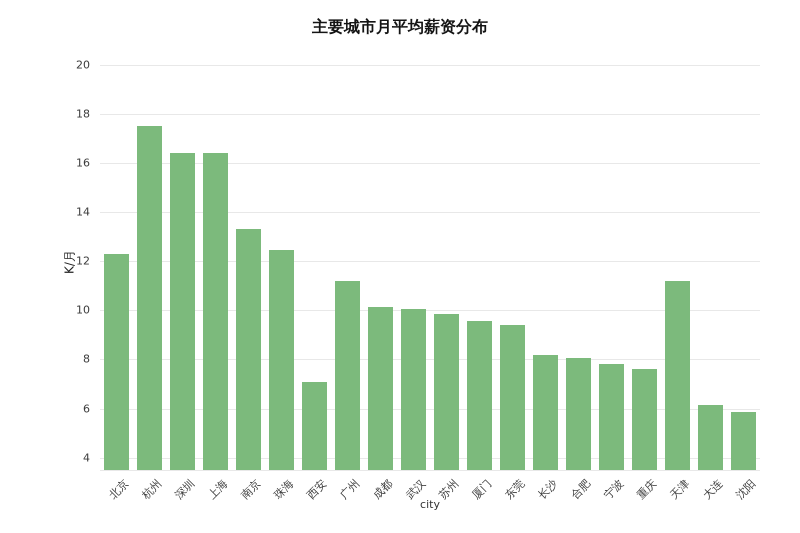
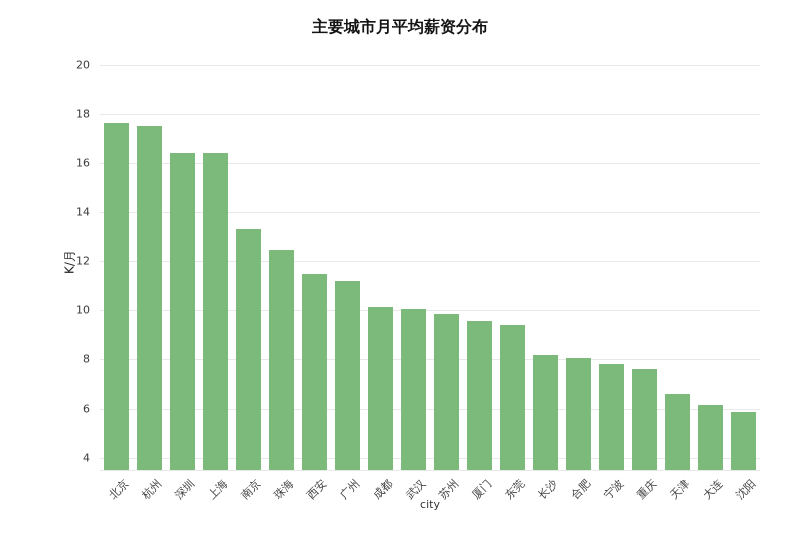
北京: 12.3 -> 17.6
西安: 7.1 -> 11.5
天津: 11.2 -> 6.6
